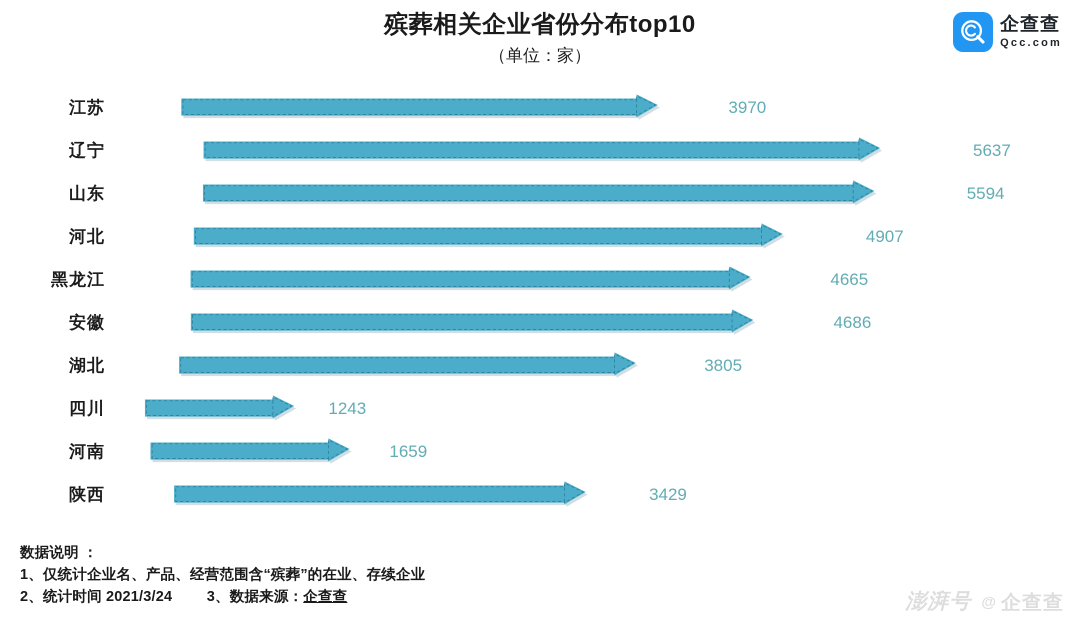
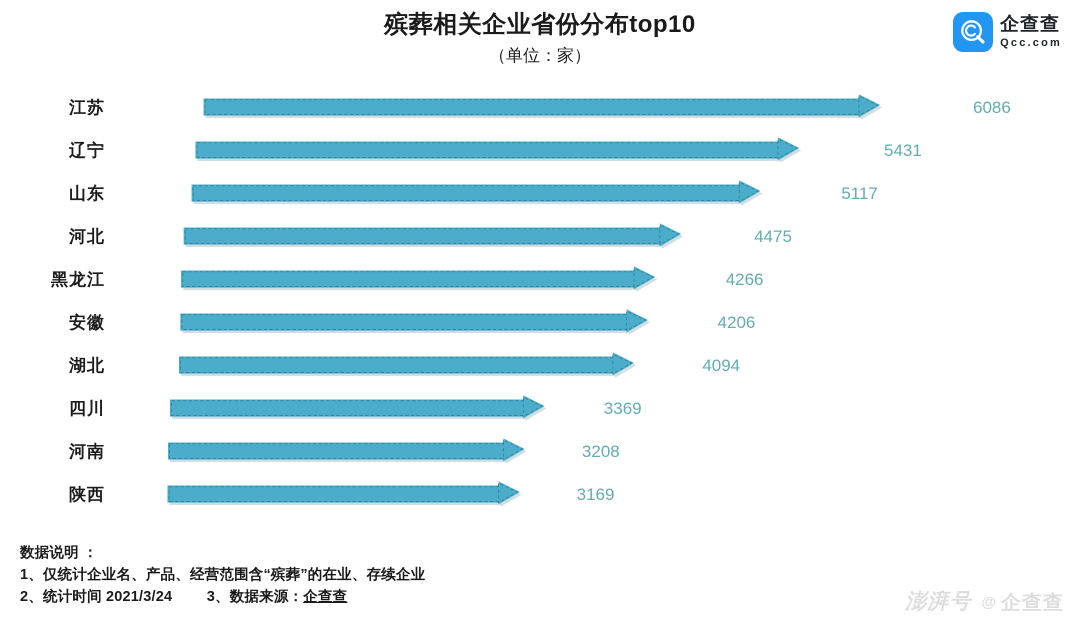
江苏: 3970 -> 6086
辽宁: 5637 -> 5431
山东: 5594 -> 5117
河北: 4907 -> 4475
黑龙江: 4665 -> 4266
安徽: 4686 -> 4206
湖北: 3805 -> 4094
四川: 1243 -> 3369
河南: 1659 -> 3208
陕西: 3429 -> 3169
